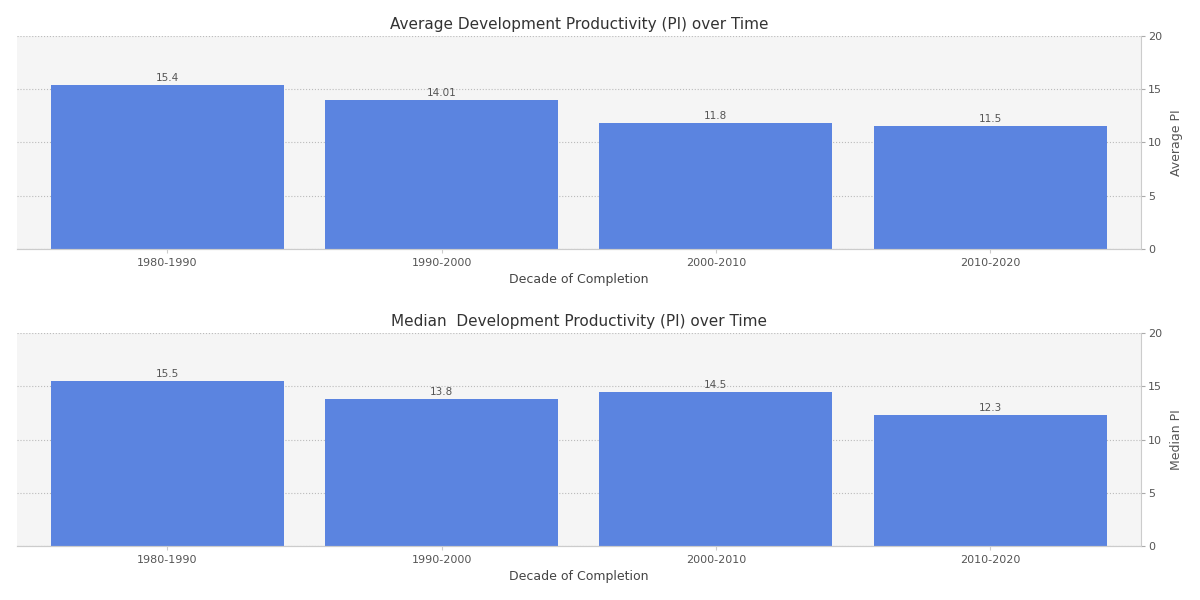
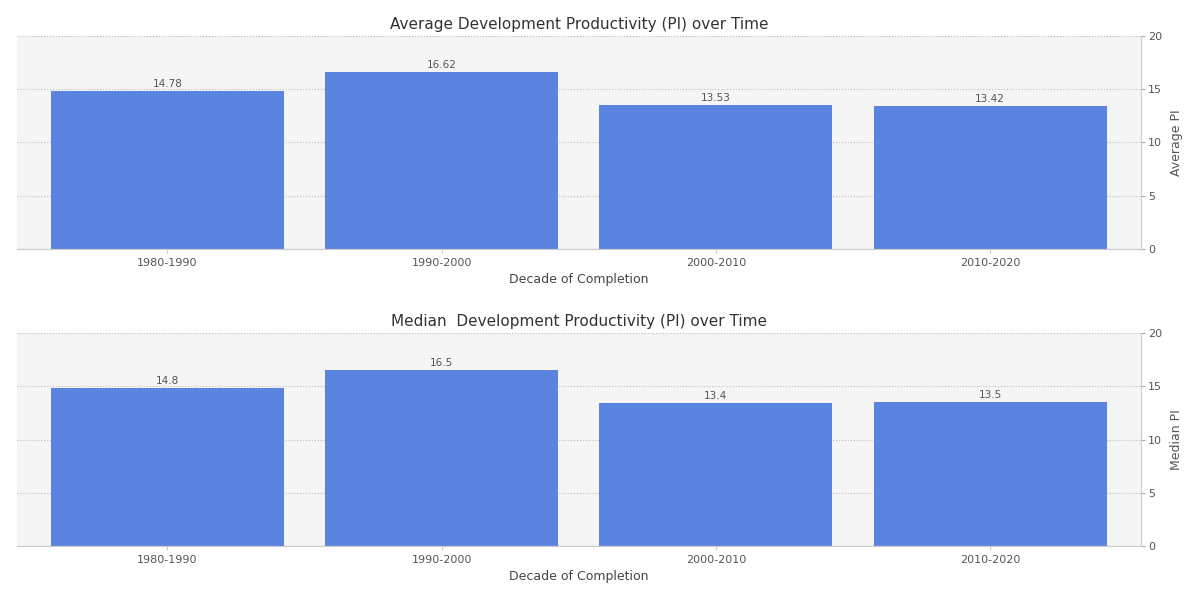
Average Development Productivity (PI) over Time/1980-1990: 15.4 -> 14.78
Average Development Productivity (PI) over Time/1990-2000: 14.01 -> 16.62
Average Development Productivity (PI) over Time/2000-2010: 11.8 -> 13.53
Average Development Productivity (PI) over Time/2010-2020: 11.5 -> 13.42
Median Development Productivity (PI) over Time/1980-1990: 15.5 -> 14.8
Median Development Productivity (PI) over Time/1990-2000: 13.8 -> 16.5
Median Development Productivity (PI) over Time/2000-2010: 14.5 -> 13.4
Median Development Productivity (PI) over Time/2010-2020: 12.3 -> 13.5
